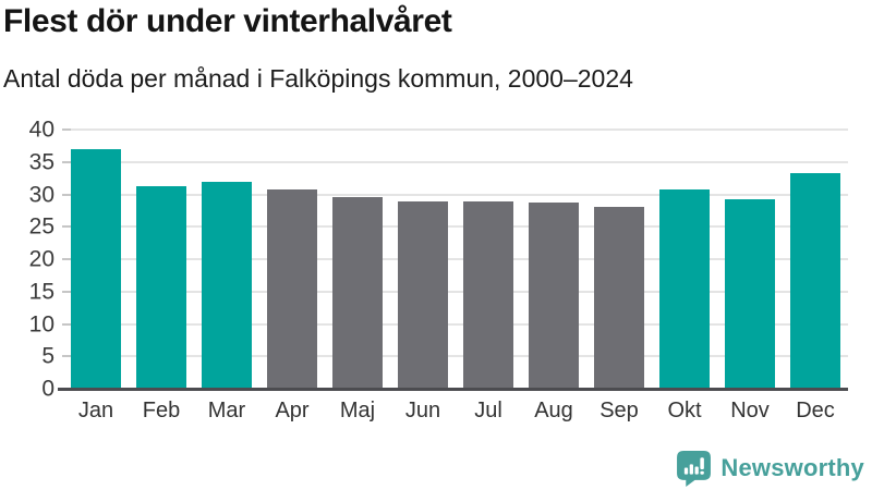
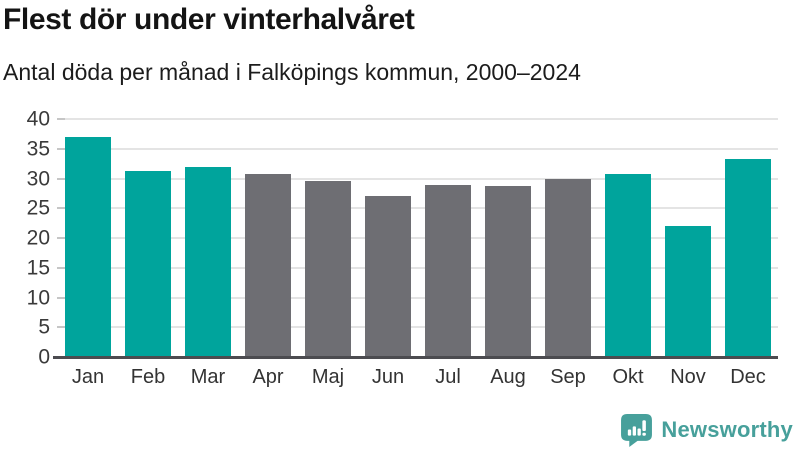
Jun: 29 -> 27
Sep: 28 -> 30
Nov: 29 -> 22
